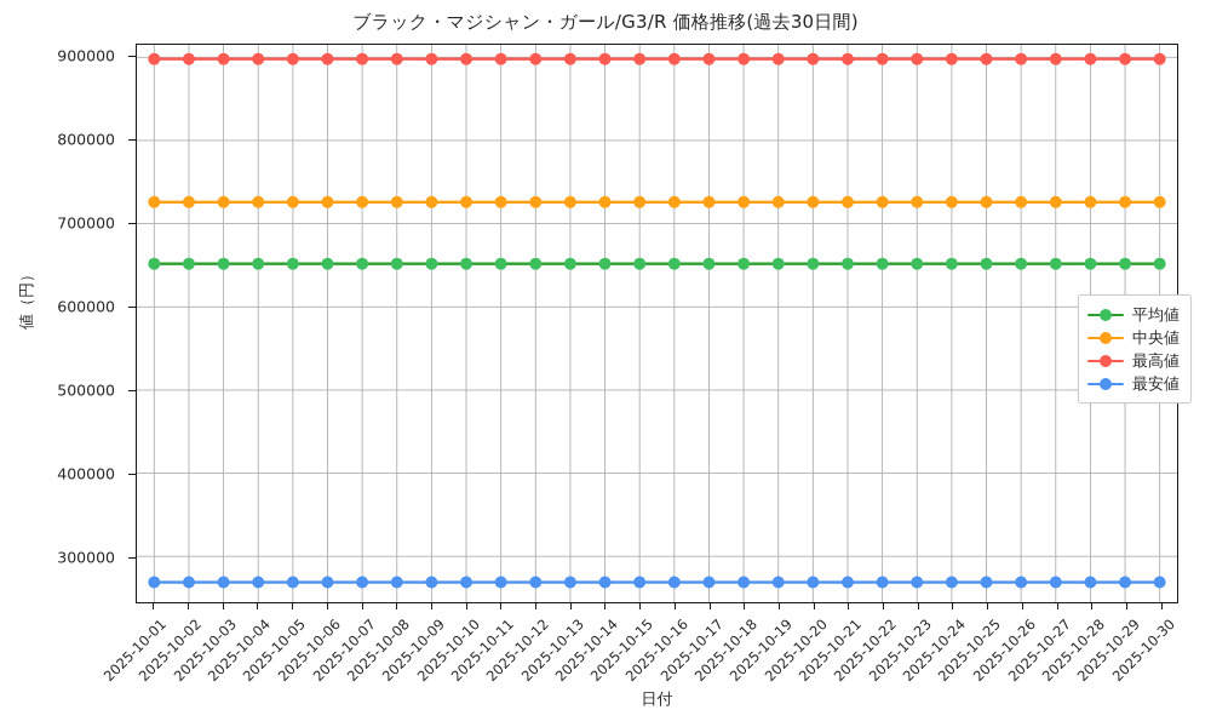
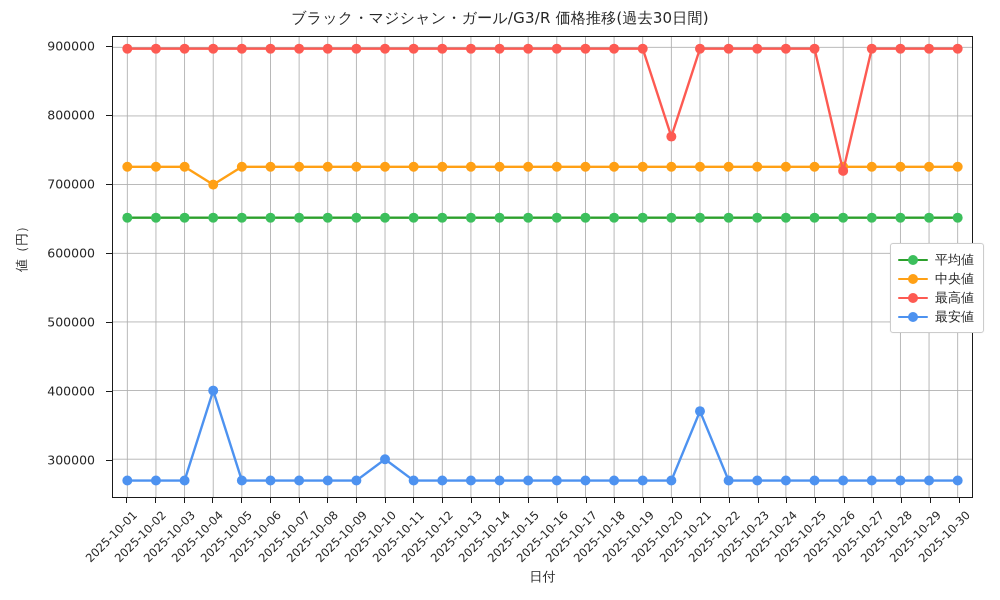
中央値/2025-10-04: 730000 -> 700000
最安値/2025-10-04: 270000 -> 400000
最安値/2025-10-10: 270000 -> 300000
最高値/2025-10-20: 900000 -> 770000
最安値/2025-10-21: 270000 -> 370000
最高値/2025-10-26: 900000 -> 720000
